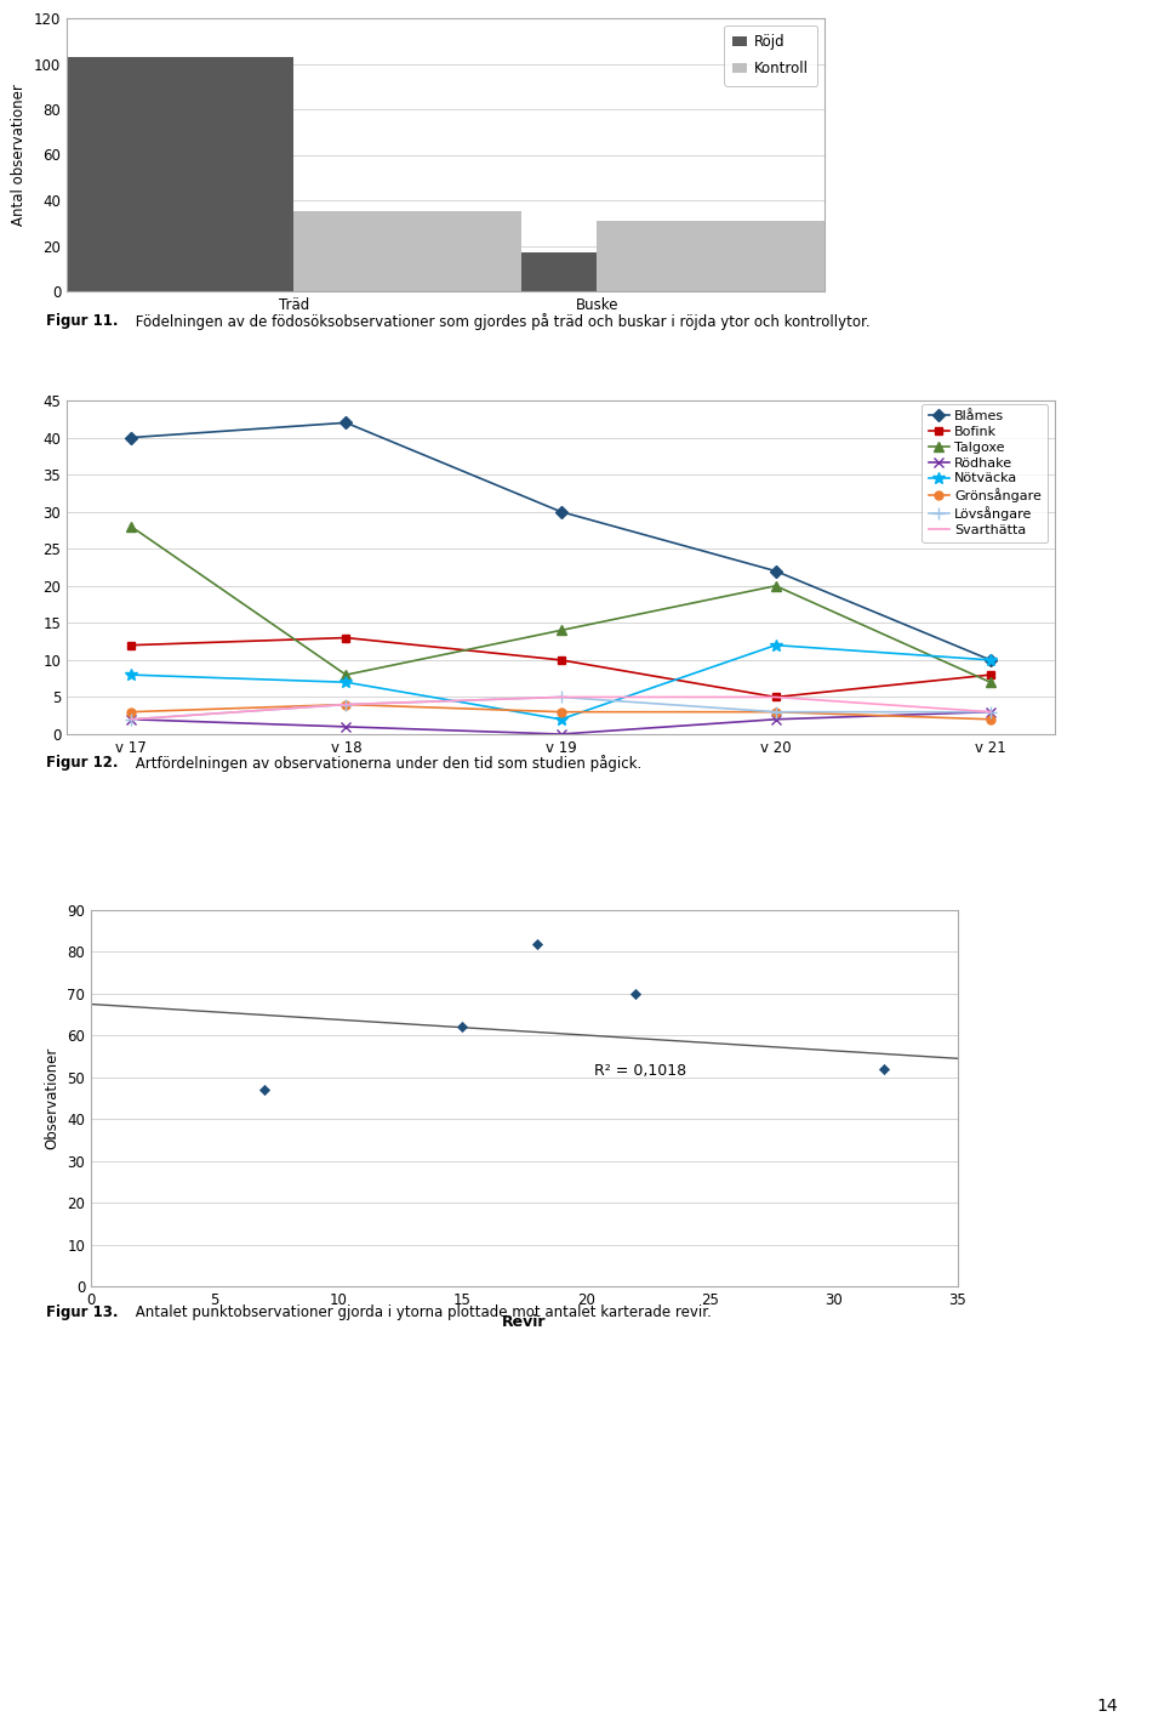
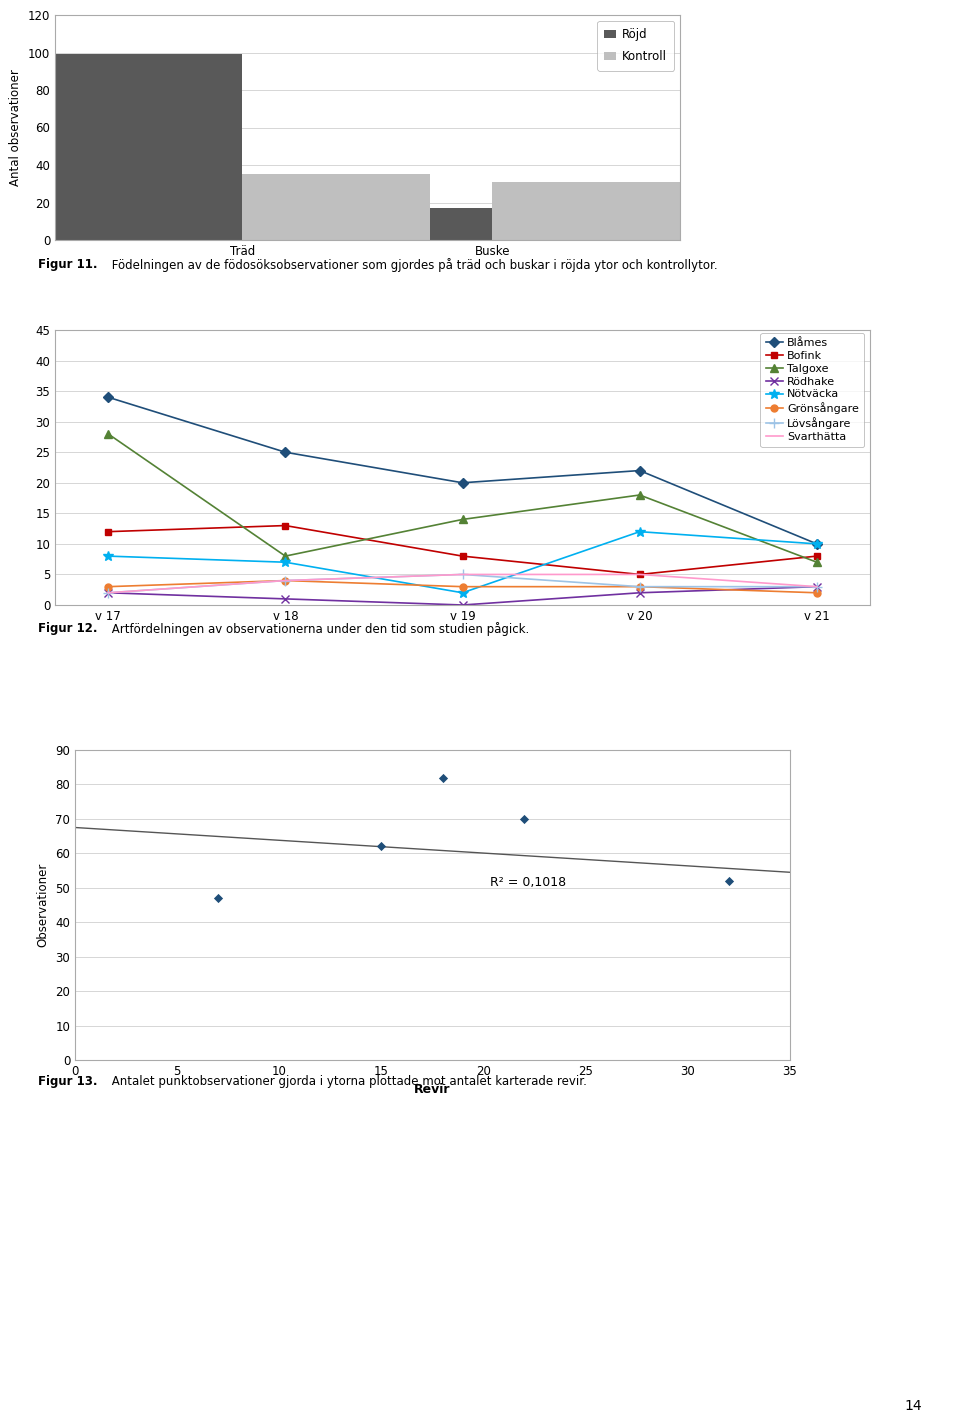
Röjd/Träd: 103 -> 99
Blåmes/v 17: 40 -> 34
Blåmes/v 18: 42 -> 25
Blåmes/v 19: 30 -> 20
Bofink/v 19: 10 -> 8
Talgoxe/v 20: 20 -> 18
